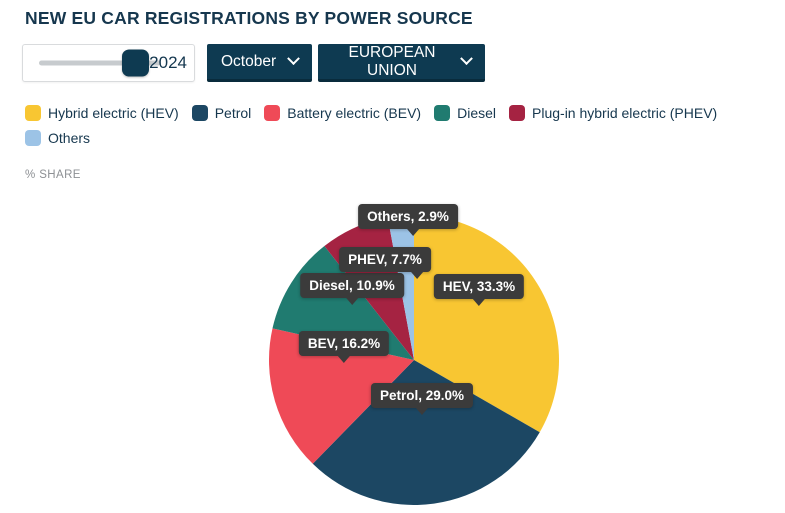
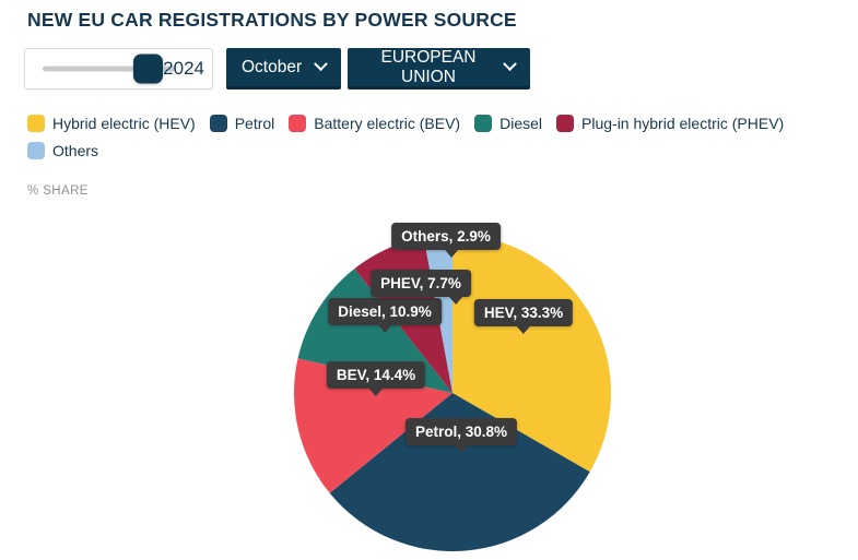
Petrol: 29.0% -> 30.8%
Battery electric (BEV): 16.2% -> 14.4%
